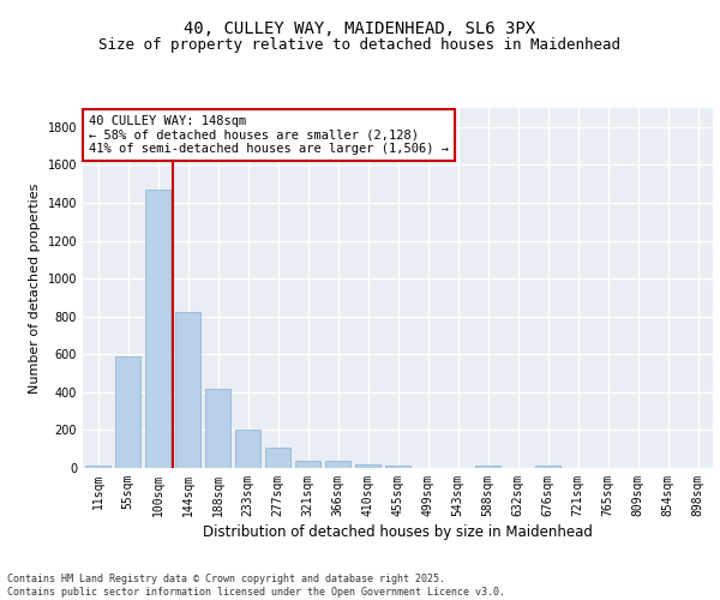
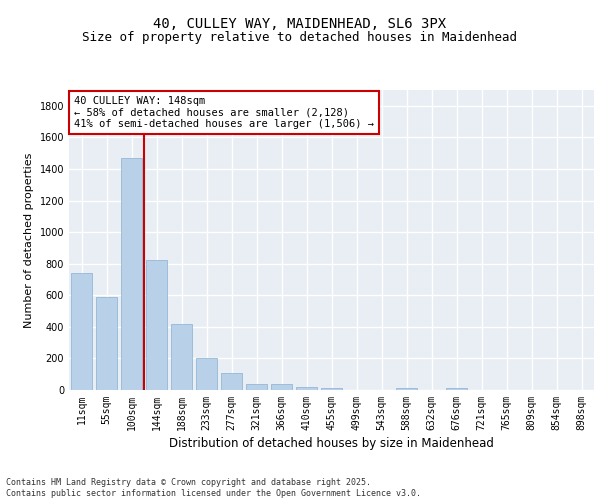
11sqm: 20 -> 740
